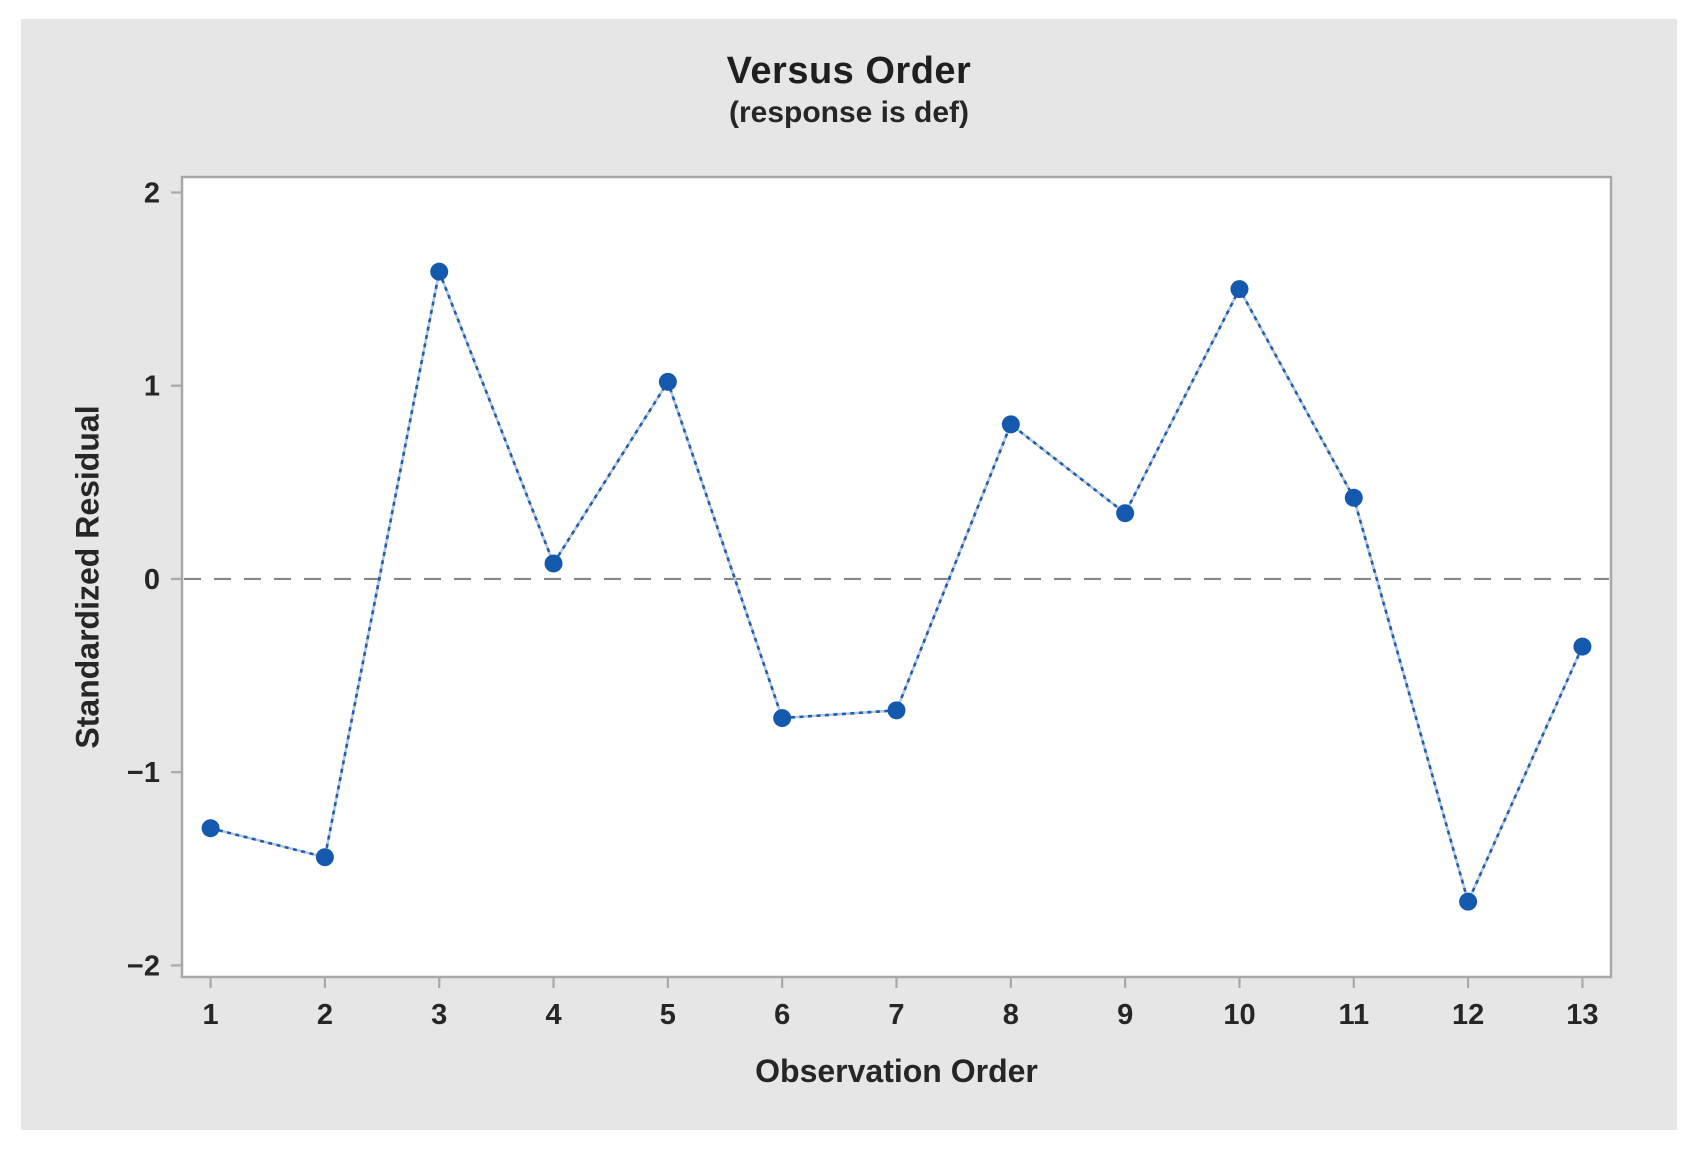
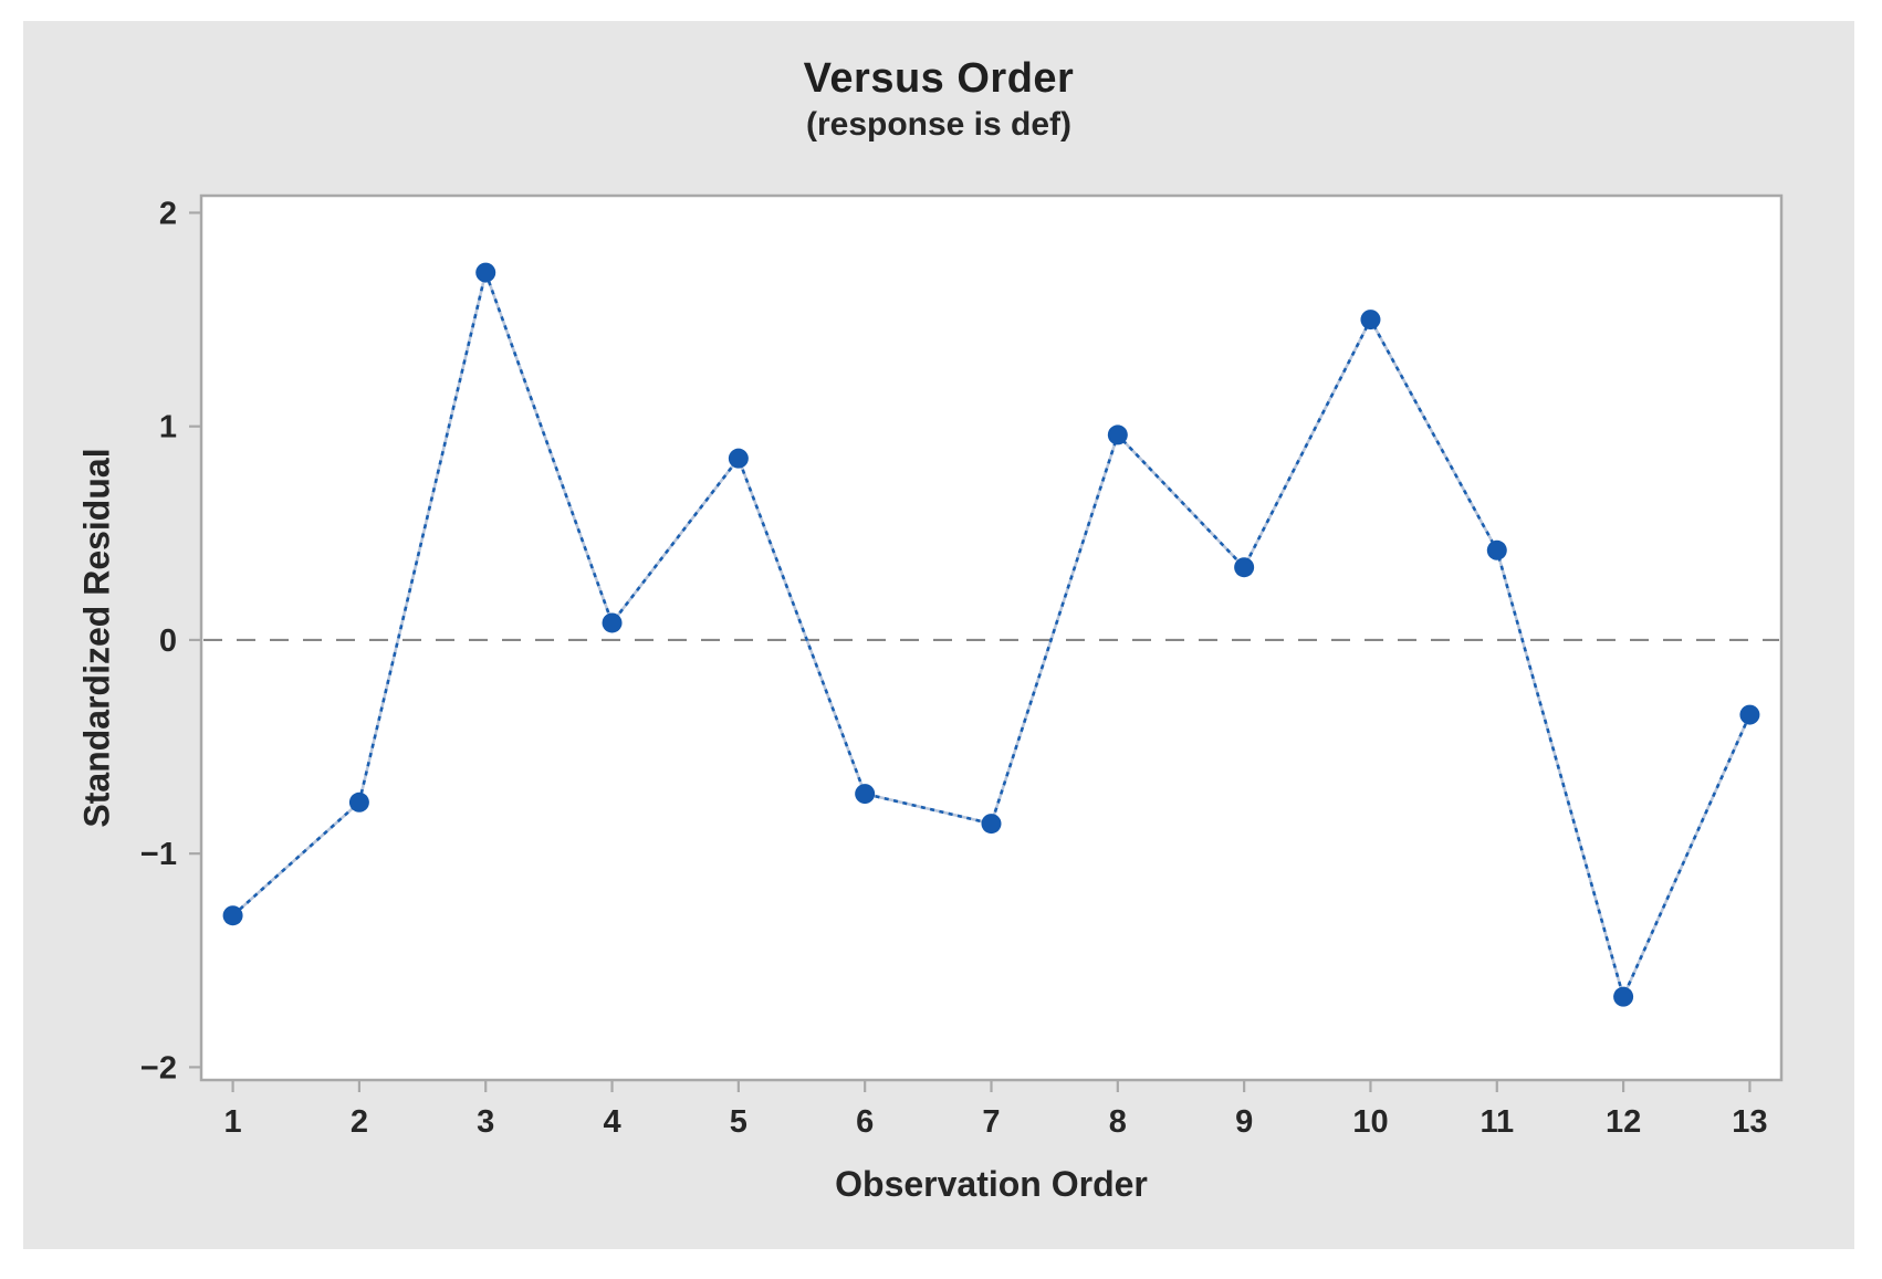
2: -1.44 -> -0.76
3: 1.59 -> 1.72
5: 1.02 -> 0.85
7: -0.68 -> -0.86
8: 0.80 -> 0.96
